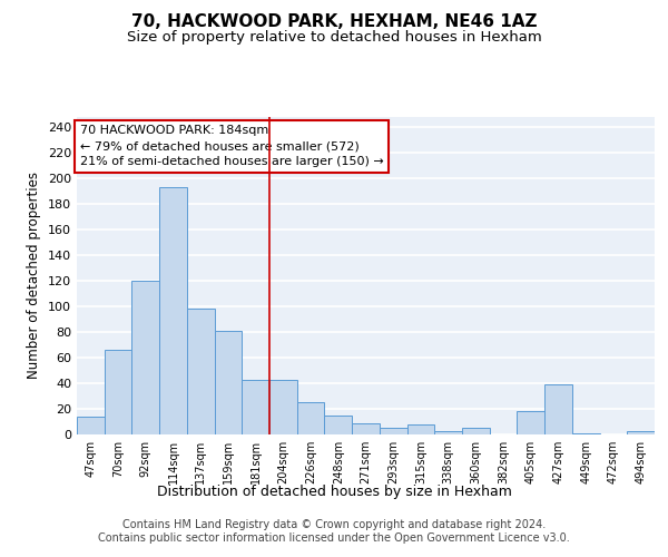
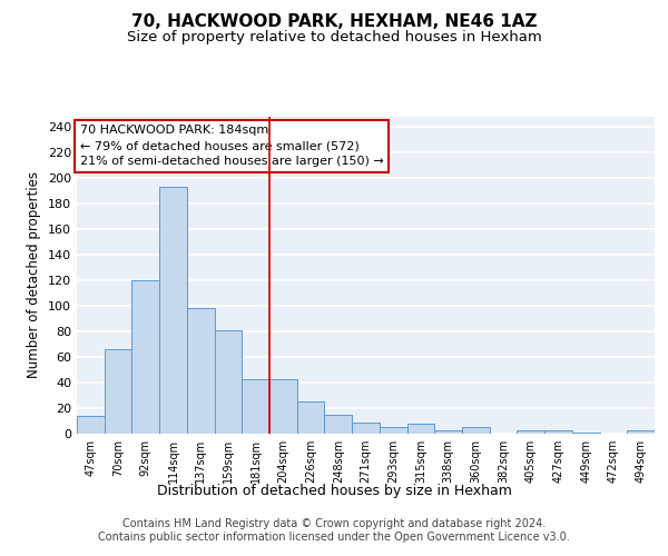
405sqm: 18 -> 3
427sqm: 39 -> 3
